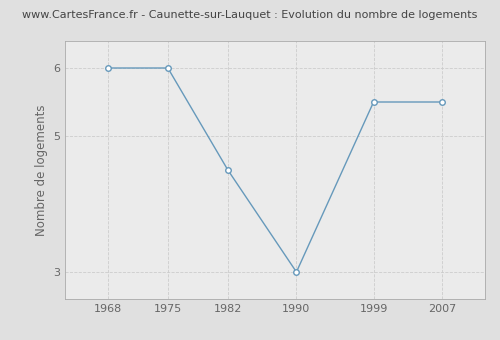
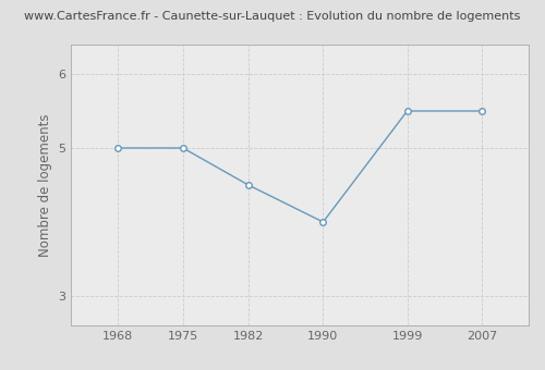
1968: 6.0 -> 5.0
1975: 6.0 -> 5.0
1990: 3.0 -> 4.0
